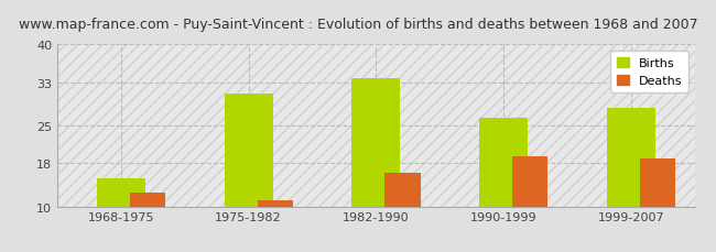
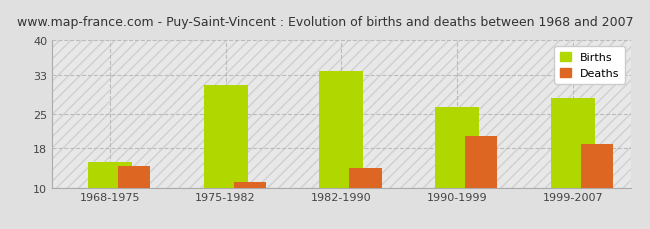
Deaths/1968-1975: 12.5 -> 14.5
Deaths/1982-1990: 16.2 -> 14.0
Deaths/1990-1999: 19.2 -> 20.5
